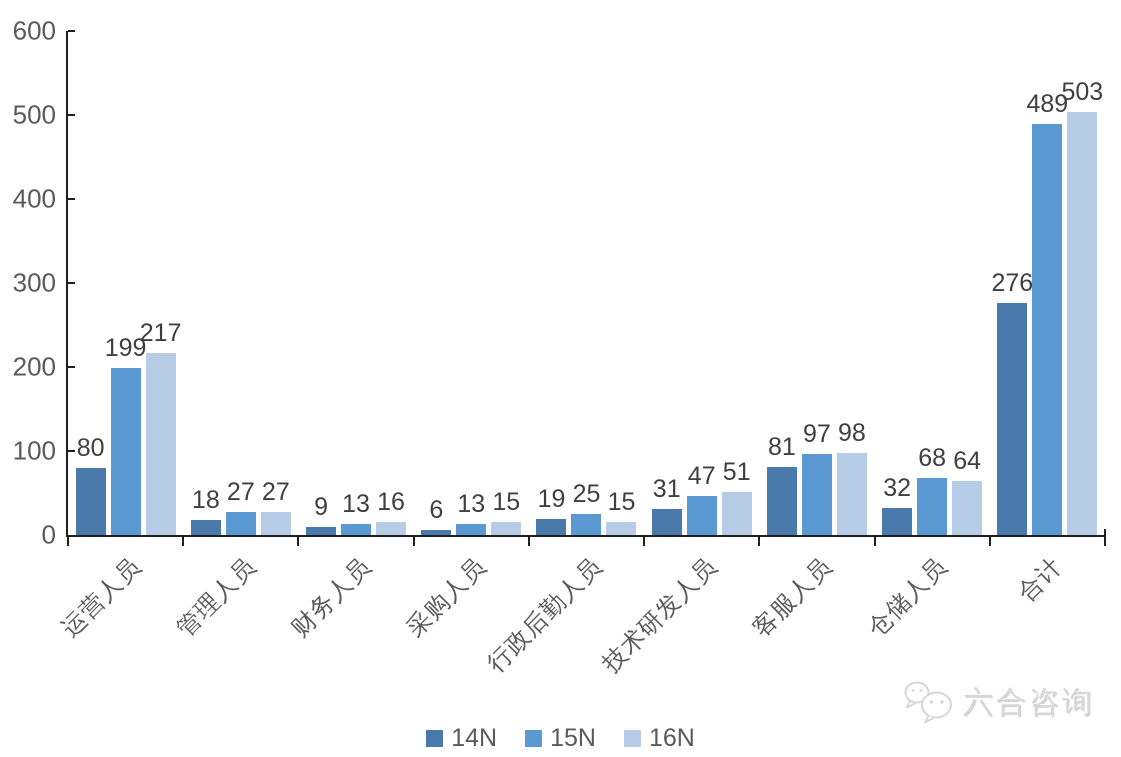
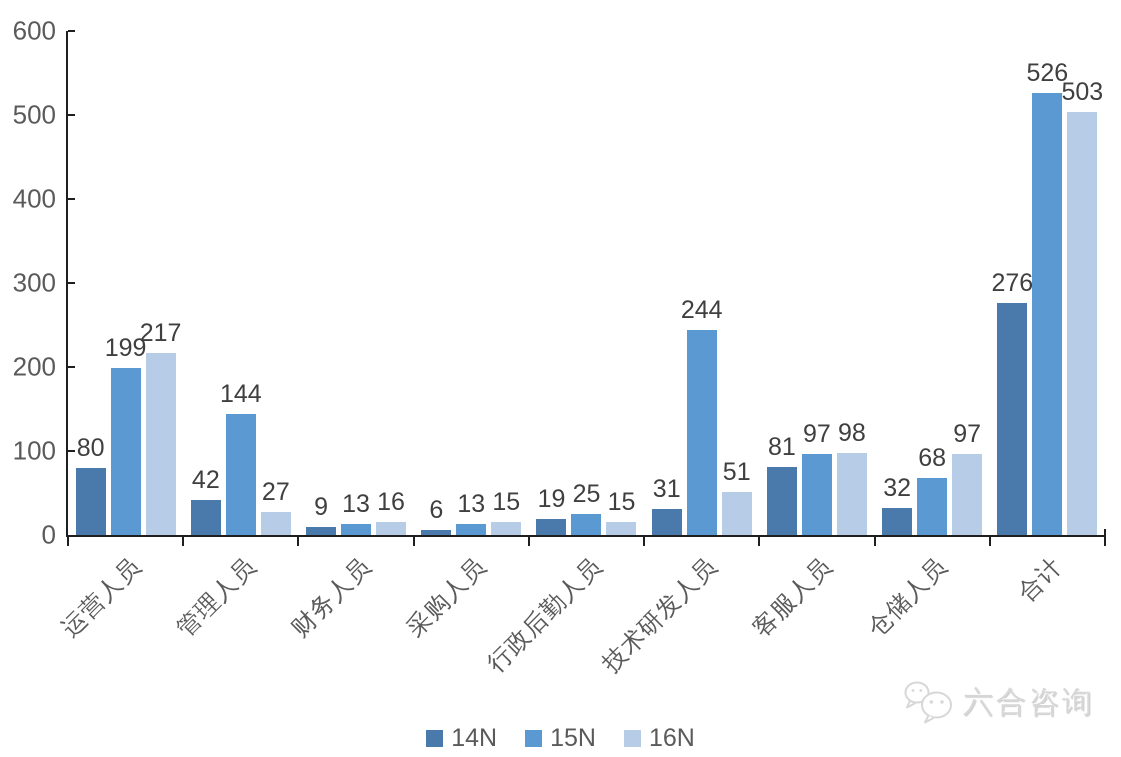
14N/管理人员: 18 -> 42
15N/管理人员: 27 -> 144
15N/技术研发人员: 47 -> 244
16N/仓储人员: 64 -> 97
15N/合计: 489 -> 526
